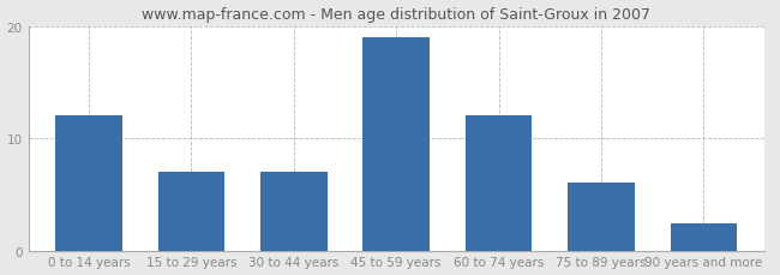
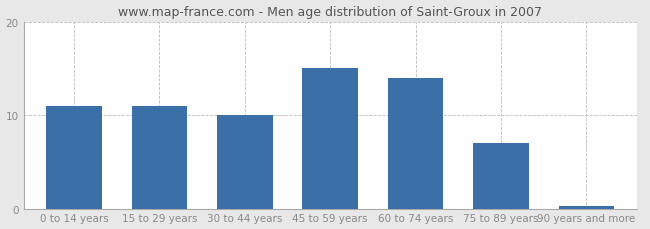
0 to 14 years: 12.0 -> 11.0
15 to 29 years: 7.0 -> 11.0
30 to 44 years: 7.0 -> 10.0
45 to 59 years: 19.0 -> 15.0
60 to 74 years: 12.0 -> 14.0
75 to 89 years: 6.0 -> 7.0
90 years and more: 2.4 -> 0.3
